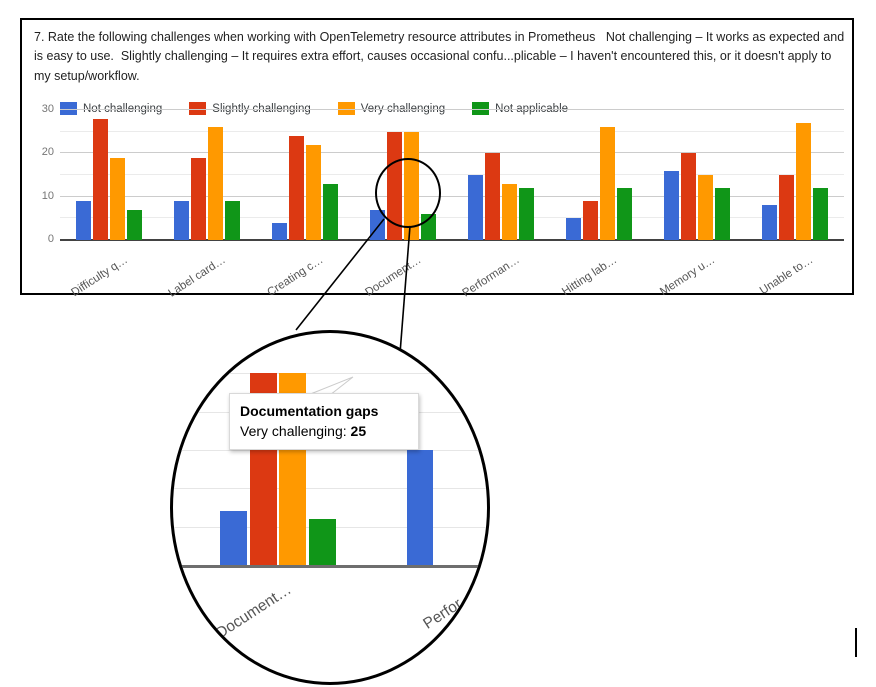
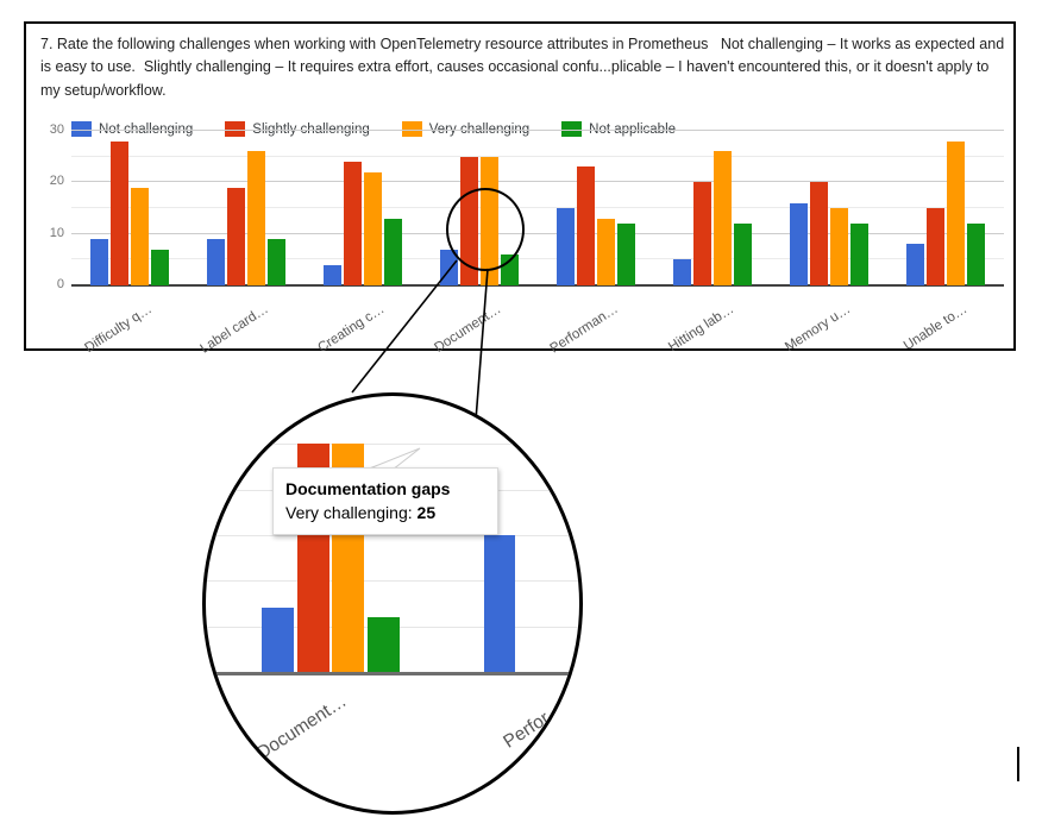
Slightly challenging/Performan…: 20 -> 23
Slightly challenging/Hitting lab…: 9 -> 20
Very challenging/Unable to…: 27 -> 28
